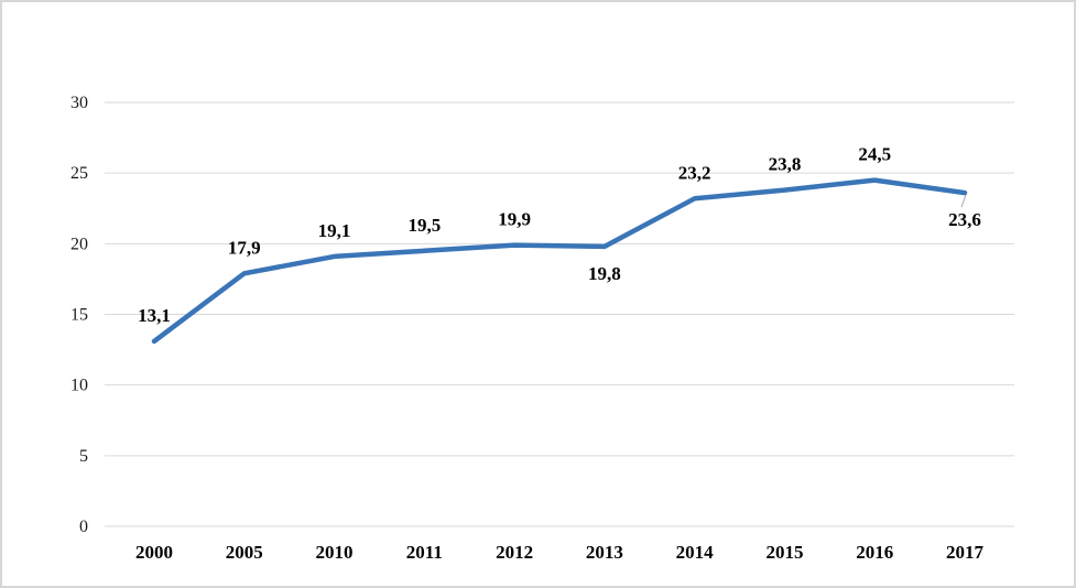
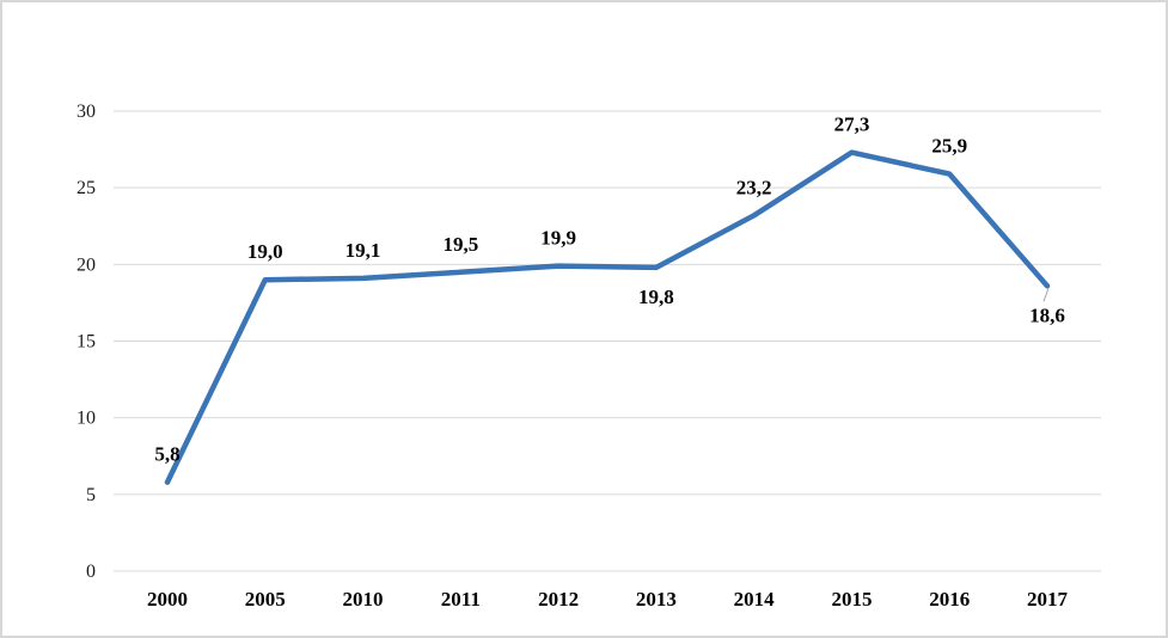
2000: 13,1 -> 5,8
2005: 17,9 -> 19,0
2015: 23,8 -> 27,3
2016: 24,5 -> 25,9
2017: 23,6 -> 18,6
